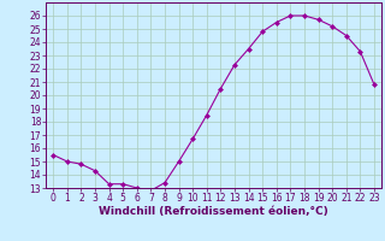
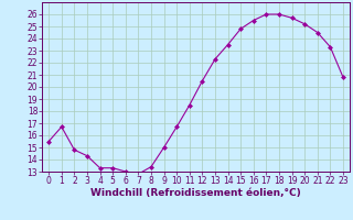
1: 15.0 -> 16.7
